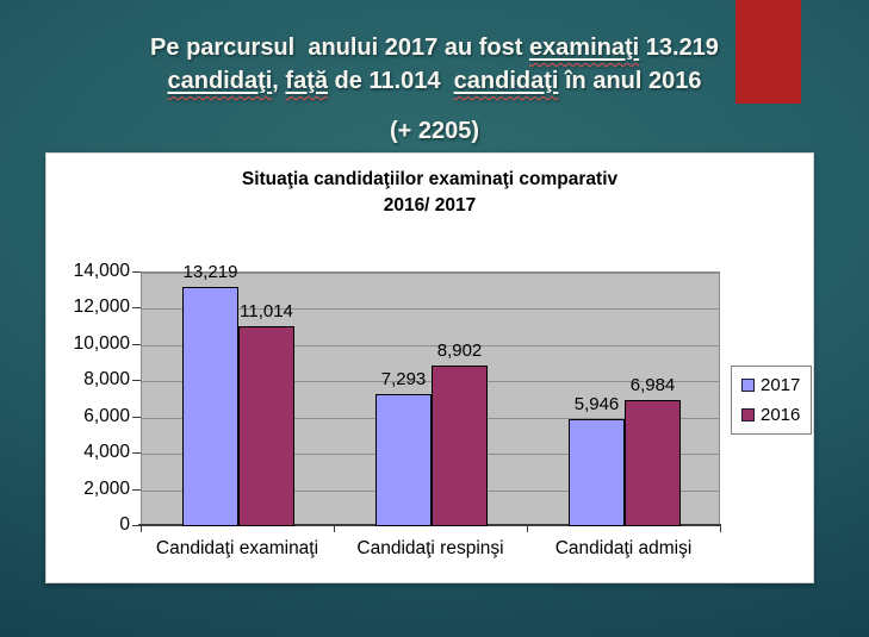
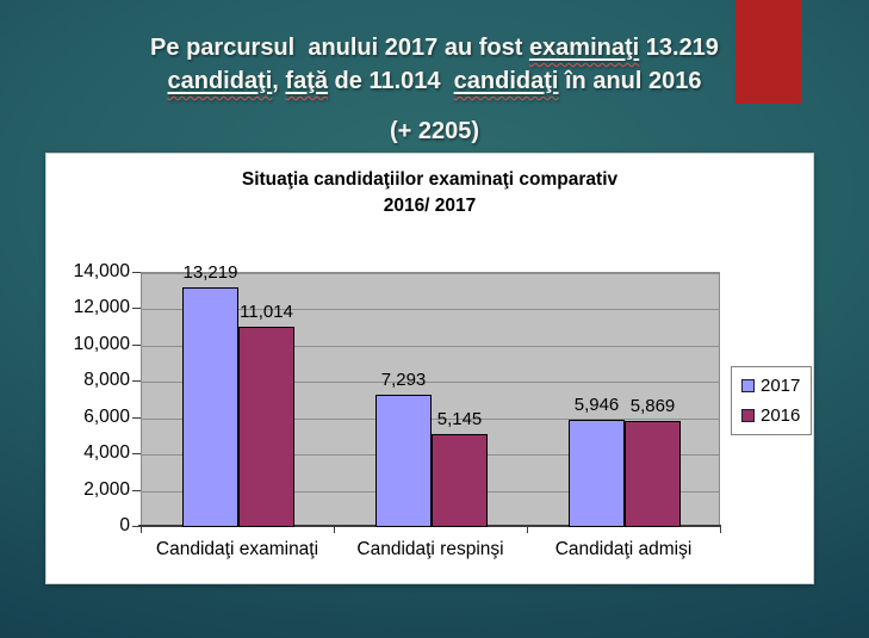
2016/Candidaţi respinşi: 8,902 -> 5,145
2016/Candidaţi admişi: 6,984 -> 5,869
